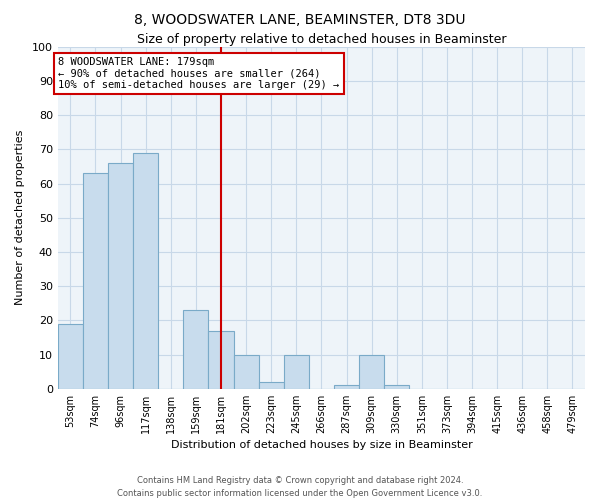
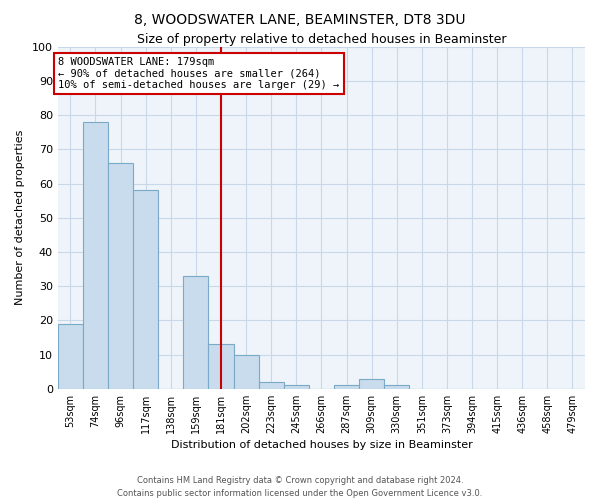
74sqm: 63 -> 78
117sqm: 69 -> 58
159sqm: 23 -> 33
181sqm: 17 -> 13
245sqm: 10 -> 1
309sqm: 10 -> 3
